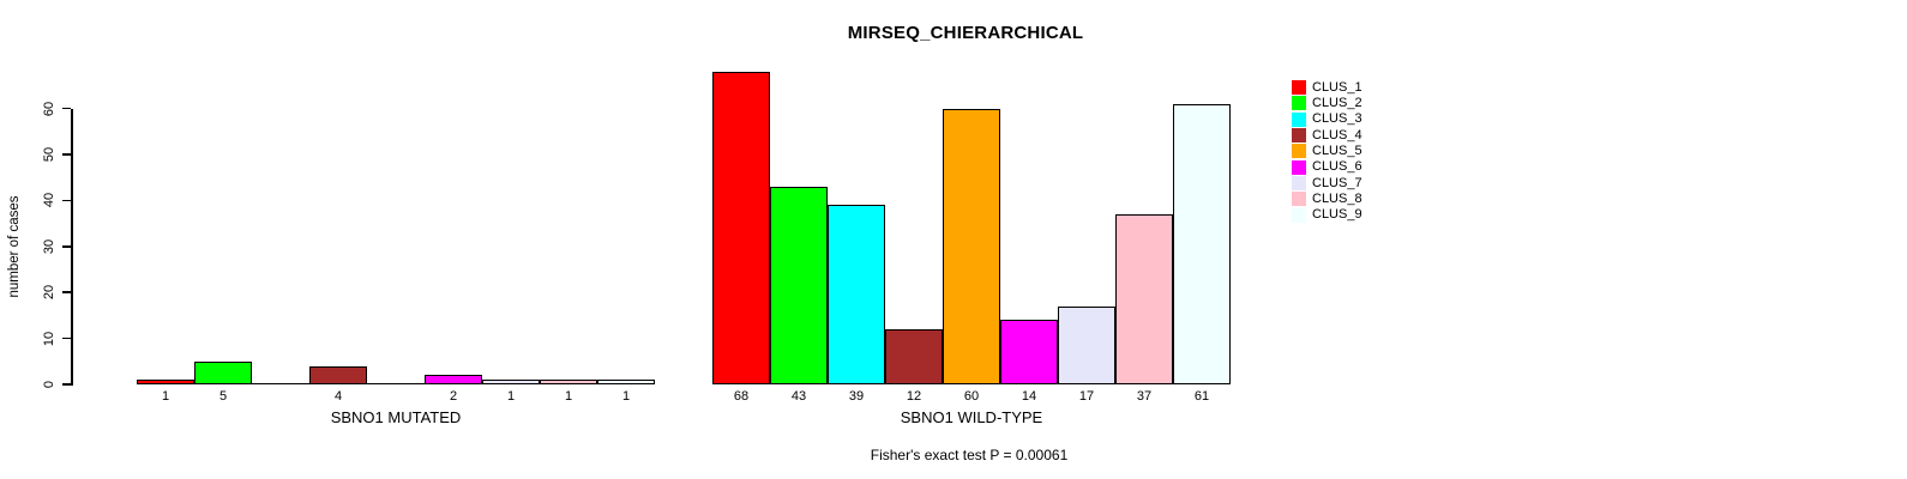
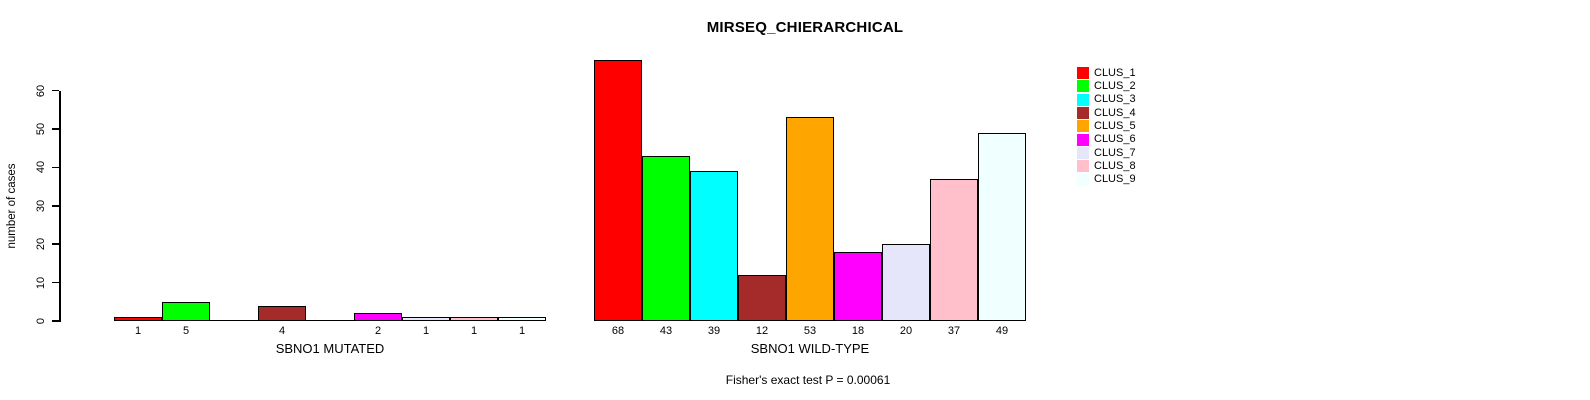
CLUS_5/SBNO1 WILD-TYPE: 60 -> 53
CLUS_6/SBNO1 WILD-TYPE: 14 -> 18
CLUS_7/SBNO1 WILD-TYPE: 17 -> 20
CLUS_9/SBNO1 WILD-TYPE: 61 -> 49
